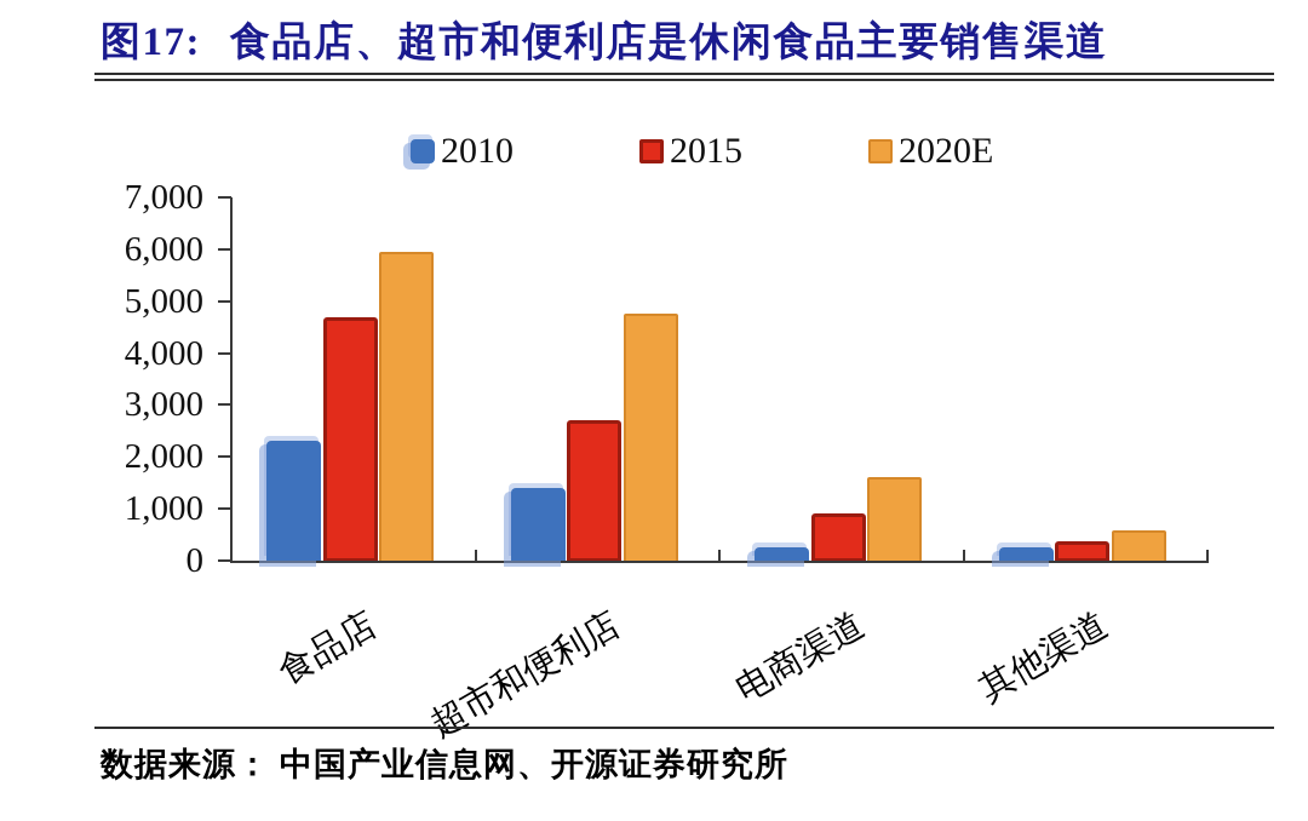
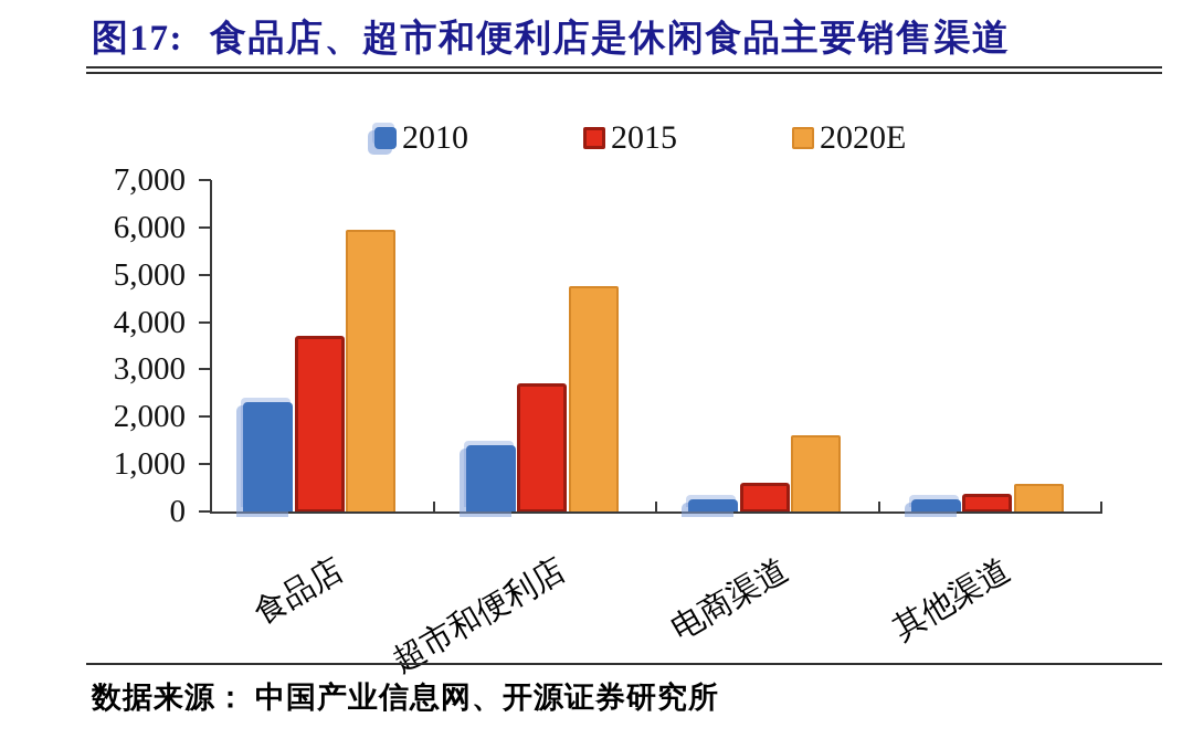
2015/食品店: 4700 -> 3700
2015/电商渠道: 900 -> 600
